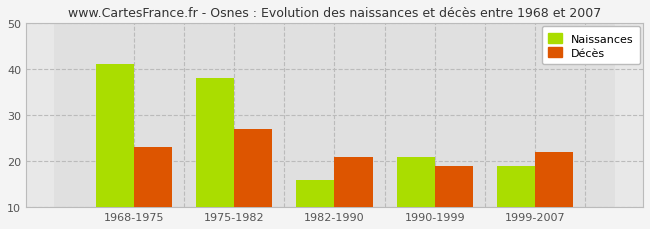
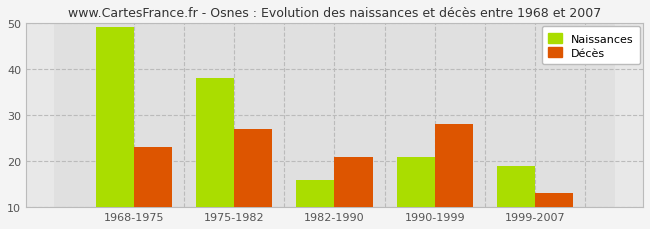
Naissances/1968-1975: 41 -> 49
Décès/1990-1999: 19 -> 28
Décès/1999-2007: 22 -> 13
